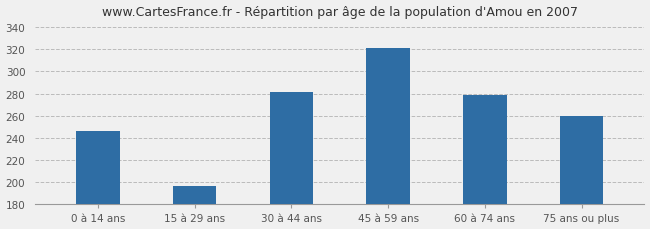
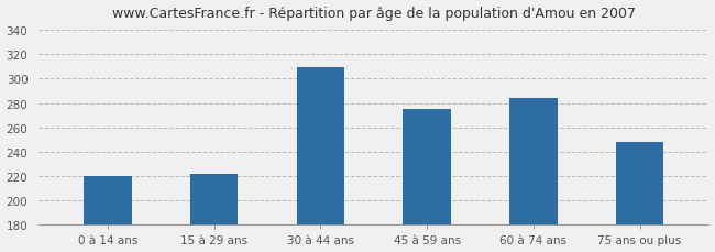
0 à 14 ans: 246 -> 220
15 à 29 ans: 197 -> 222
30 à 44 ans: 281 -> 309
45 à 59 ans: 321 -> 275
60 à 74 ans: 279 -> 284
75 ans ou plus: 260 -> 248
